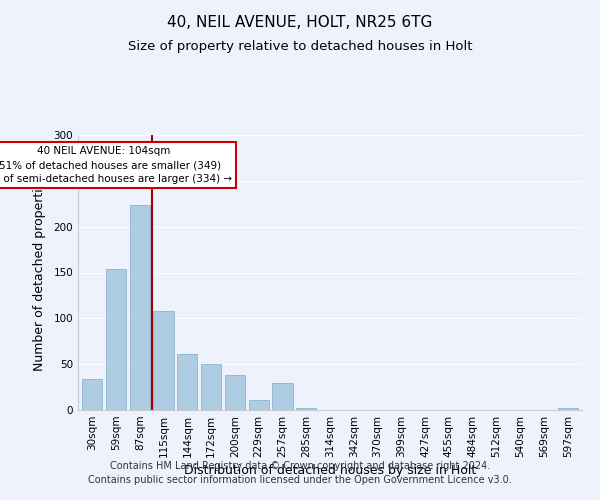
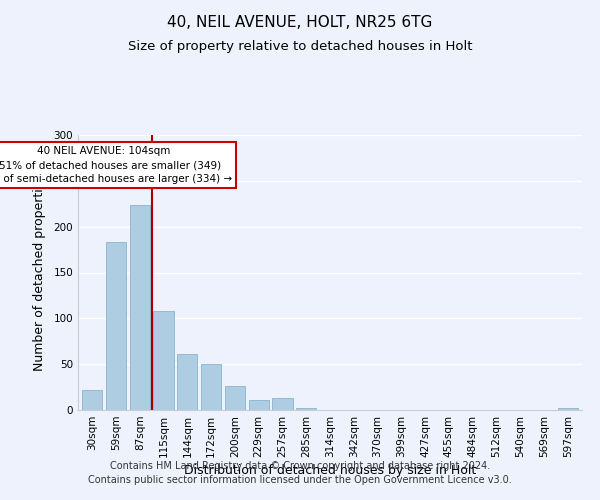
30sqm: 34 -> 22
59sqm: 154 -> 183
200sqm: 38 -> 26
257sqm: 30 -> 13
